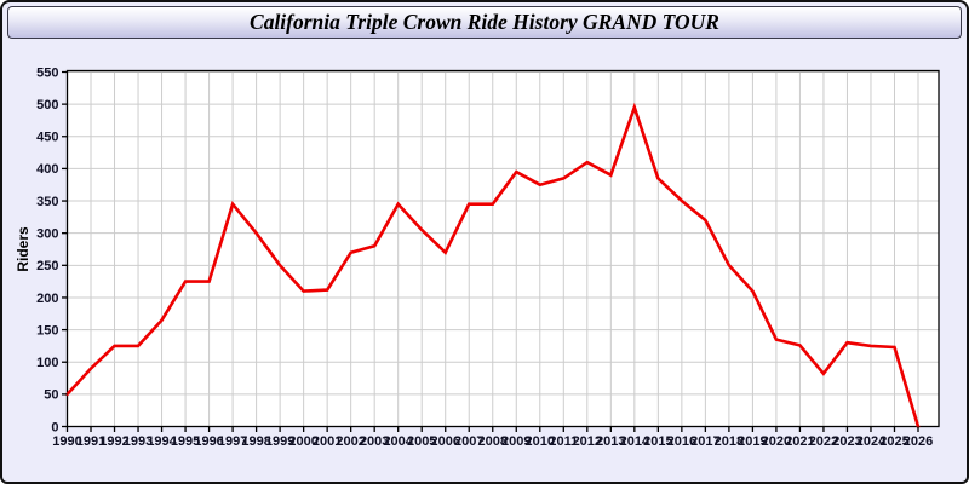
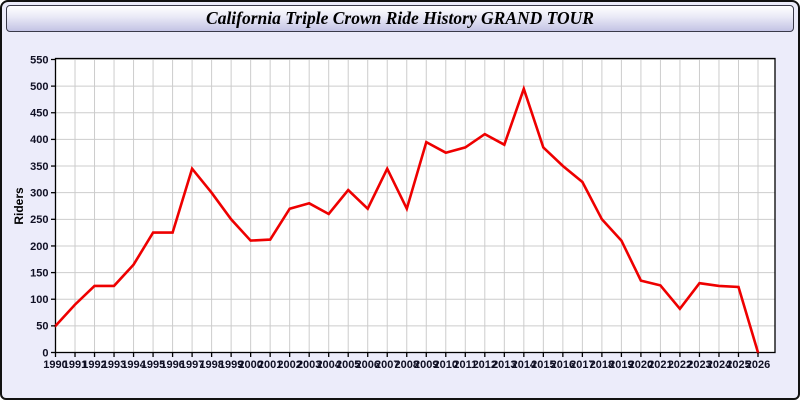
2004: 340 -> 260
2008: 340 -> 270
